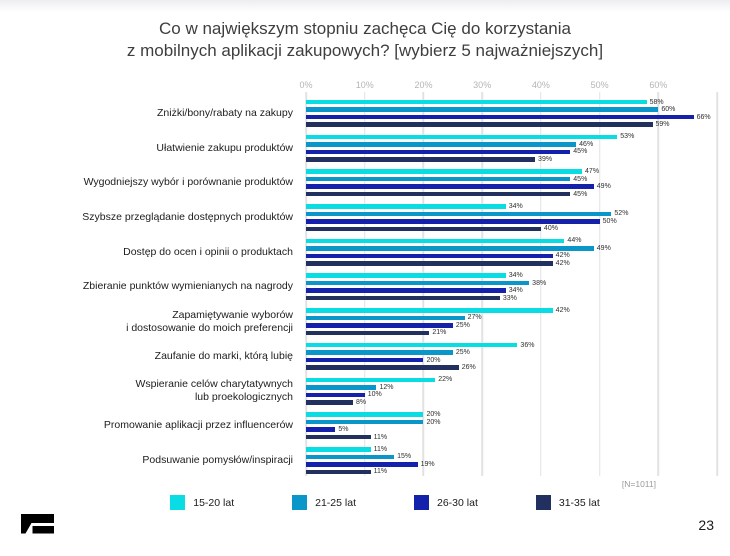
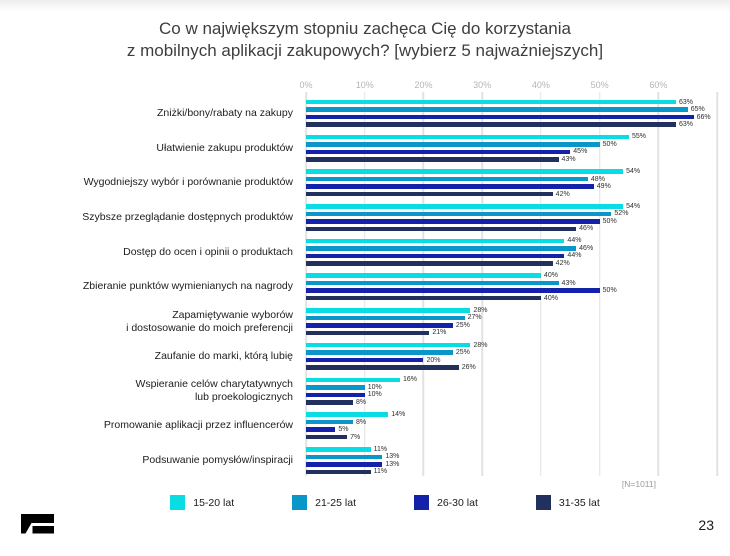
15-20 lat/Zniżki/bony/rabaty na zakupy: 58% -> 63%
21-25 lat/Zniżki/bony/rabaty na zakupy: 60% -> 65%
31-35 lat/Zniżki/bony/rabaty na zakupy: 59% -> 63%
15-20 lat/Ułatwienie zakupu produktów: 53% -> 55%
21-25 lat/Ułatwienie zakupu produktów: 46% -> 50%
31-35 lat/Ułatwienie zakupu produktów: 39% -> 43%
15-20 lat/Wygodniejszy wybór i porównanie produktów: 47% -> 54%
21-25 lat/Wygodniejszy wybór i porównanie produktów: 45% -> 48%
31-35 lat/Wygodniejszy wybór i porównanie produktów: 45% -> 42%
15-20 lat/Szybsze przeglądanie dostępnych produktów: 34% -> 54%
31-35 lat/Szybsze przeglądanie dostępnych produktów: 40% -> 46%
21-25 lat/Dostęp do ocen i opinii o produktach: 49% -> 46%
26-30 lat/Dostęp do ocen i opinii o produktach: 42% -> 44%
15-20 lat/Zbieranie punktów wymienianych na nagrody: 34% -> 40%
21-25 lat/Zbieranie punktów wymienianych na nagrody: 38% -> 43%
26-30 lat/Zbieranie punktów wymienianych na nagrody: 34% -> 50%
31-35 lat/Zbieranie punktów wymienianych na nagrody: 33% -> 40%
15-20 lat/Zapamiętywanie wyborów i dostosowanie do moich preferencji: 42% -> 28%
15-20 lat/Zaufanie do marki, którą lubię: 36% -> 28%
15-20 lat/Wspieranie celów charytatywnych lub proekologicznych: 22% -> 16%
21-25 lat/Wspieranie celów charytatywnych lub proekologicznych: 12% -> 10%
15-20 lat/Promowanie aplikacji przez influencerów: 20% -> 14%
21-25 lat/Promowanie aplikacji przez influencerów: 20% -> 8%
31-35 lat/Promowanie aplikacji przez influencerów: 11% -> 7%
21-25 lat/Podsuwanie pomysłów/inspiracji: 15% -> 13%
26-30 lat/Podsuwanie pomysłów/inspiracji: 19% -> 13%
